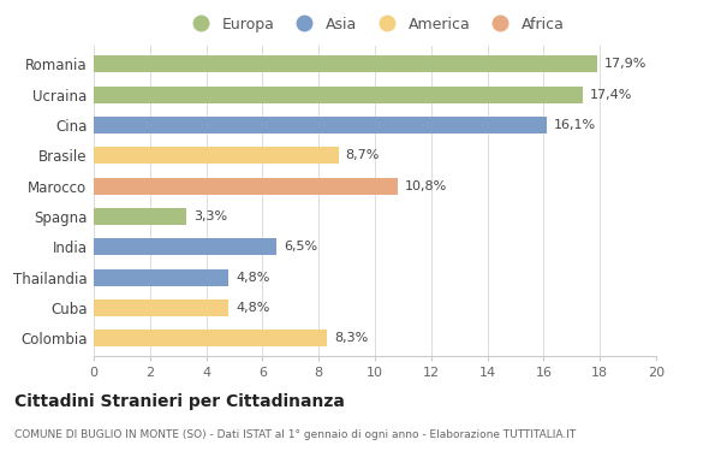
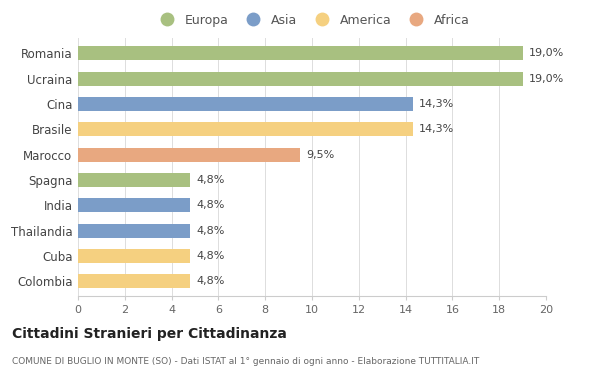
Romania: 17,9% -> 19,0%
Ucraina: 17,4% -> 19,0%
Cina: 16,1% -> 14,3%
Brasile: 8,7% -> 14,3%
Marocco: 10,8% -> 9,5%
Spagna: 3,3% -> 4,8%
India: 6,5% -> 4,8%
Colombia: 8,3% -> 4,8%
